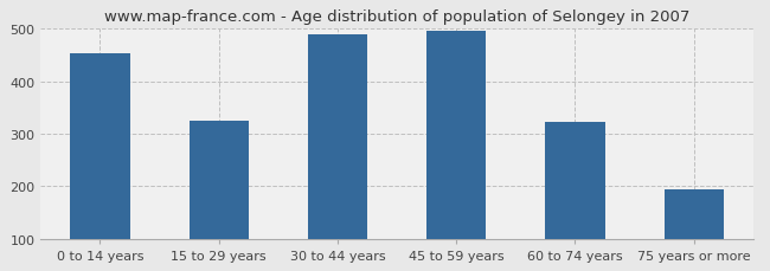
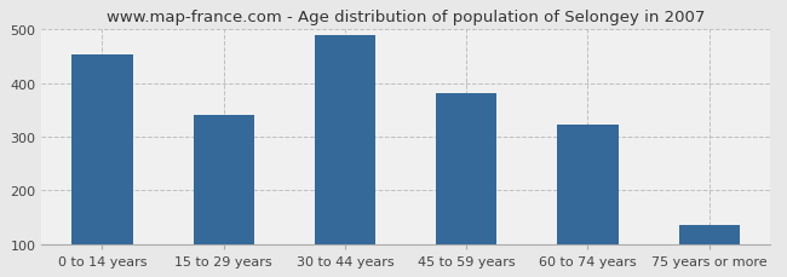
15 to 29 years: 325 -> 340
45 to 59 years: 497 -> 380
75 years or more: 194 -> 135
